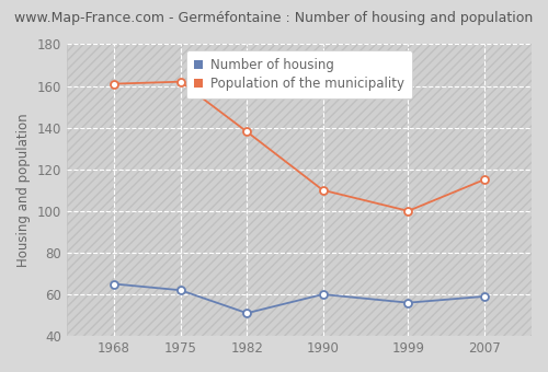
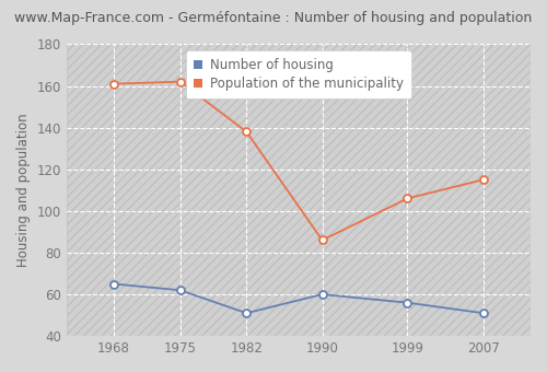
Population of the municipality/1990: 110 -> 86
Population of the municipality/1999: 100 -> 106
Number of housing/2007: 59 -> 51
